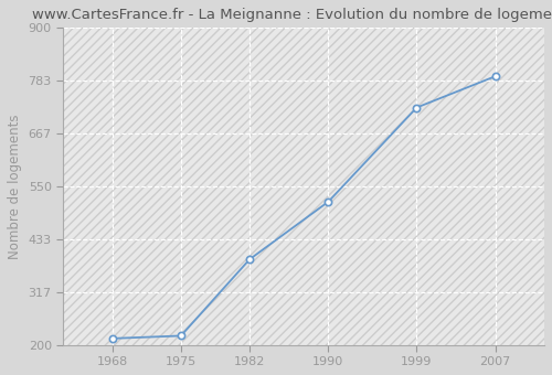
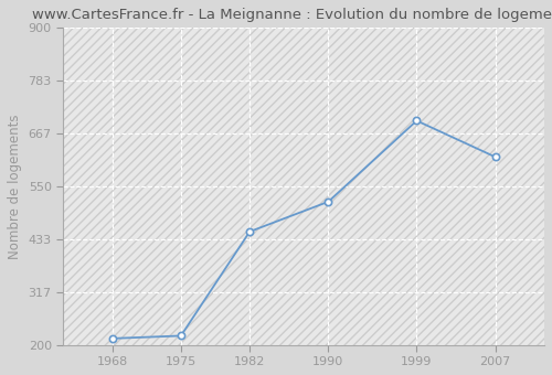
1982: 389 -> 450
1999: 724 -> 695
2007: 793 -> 615
